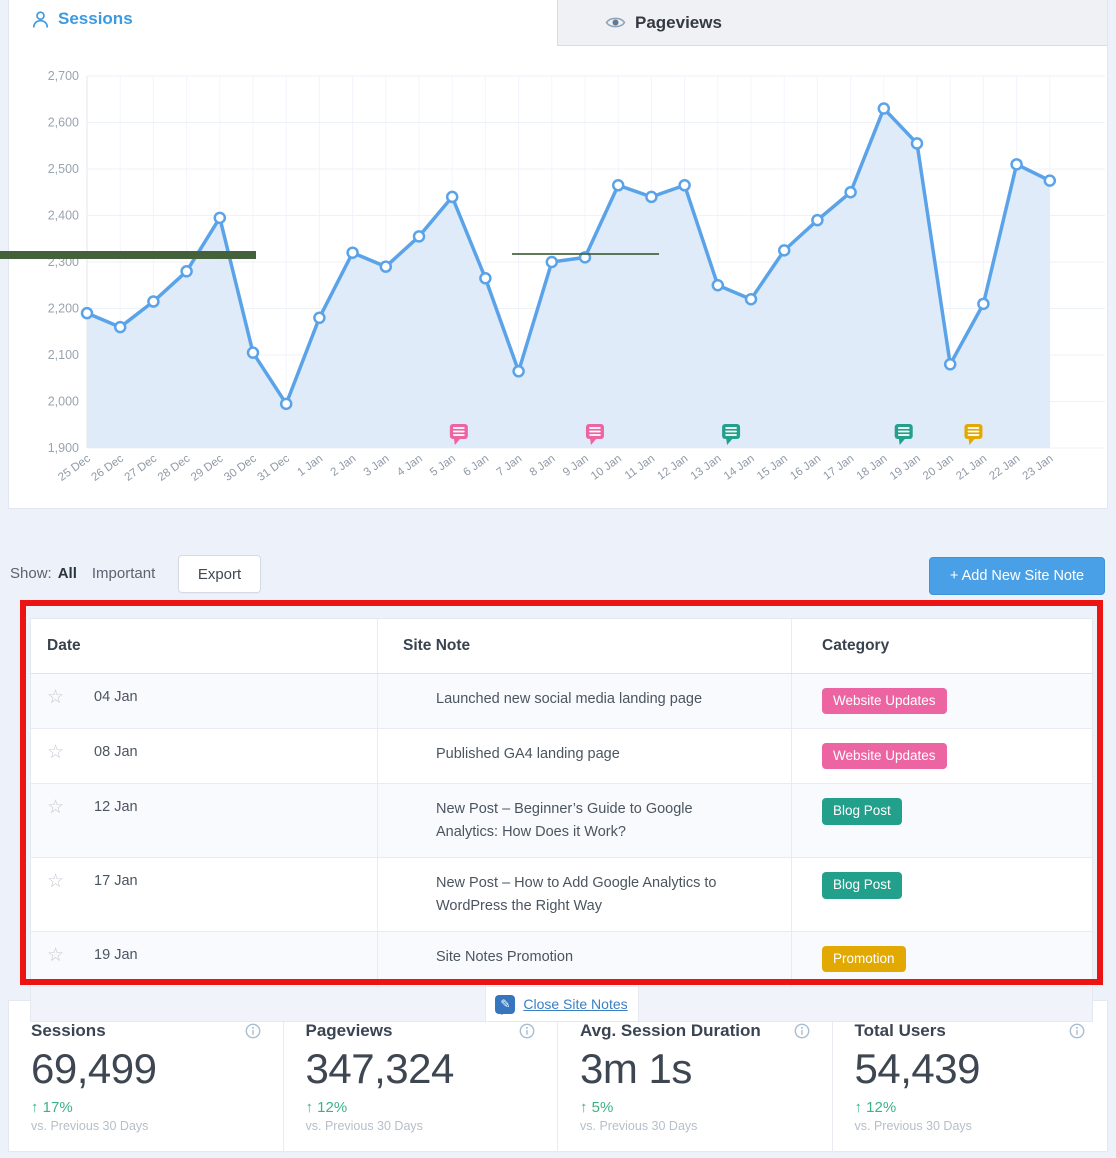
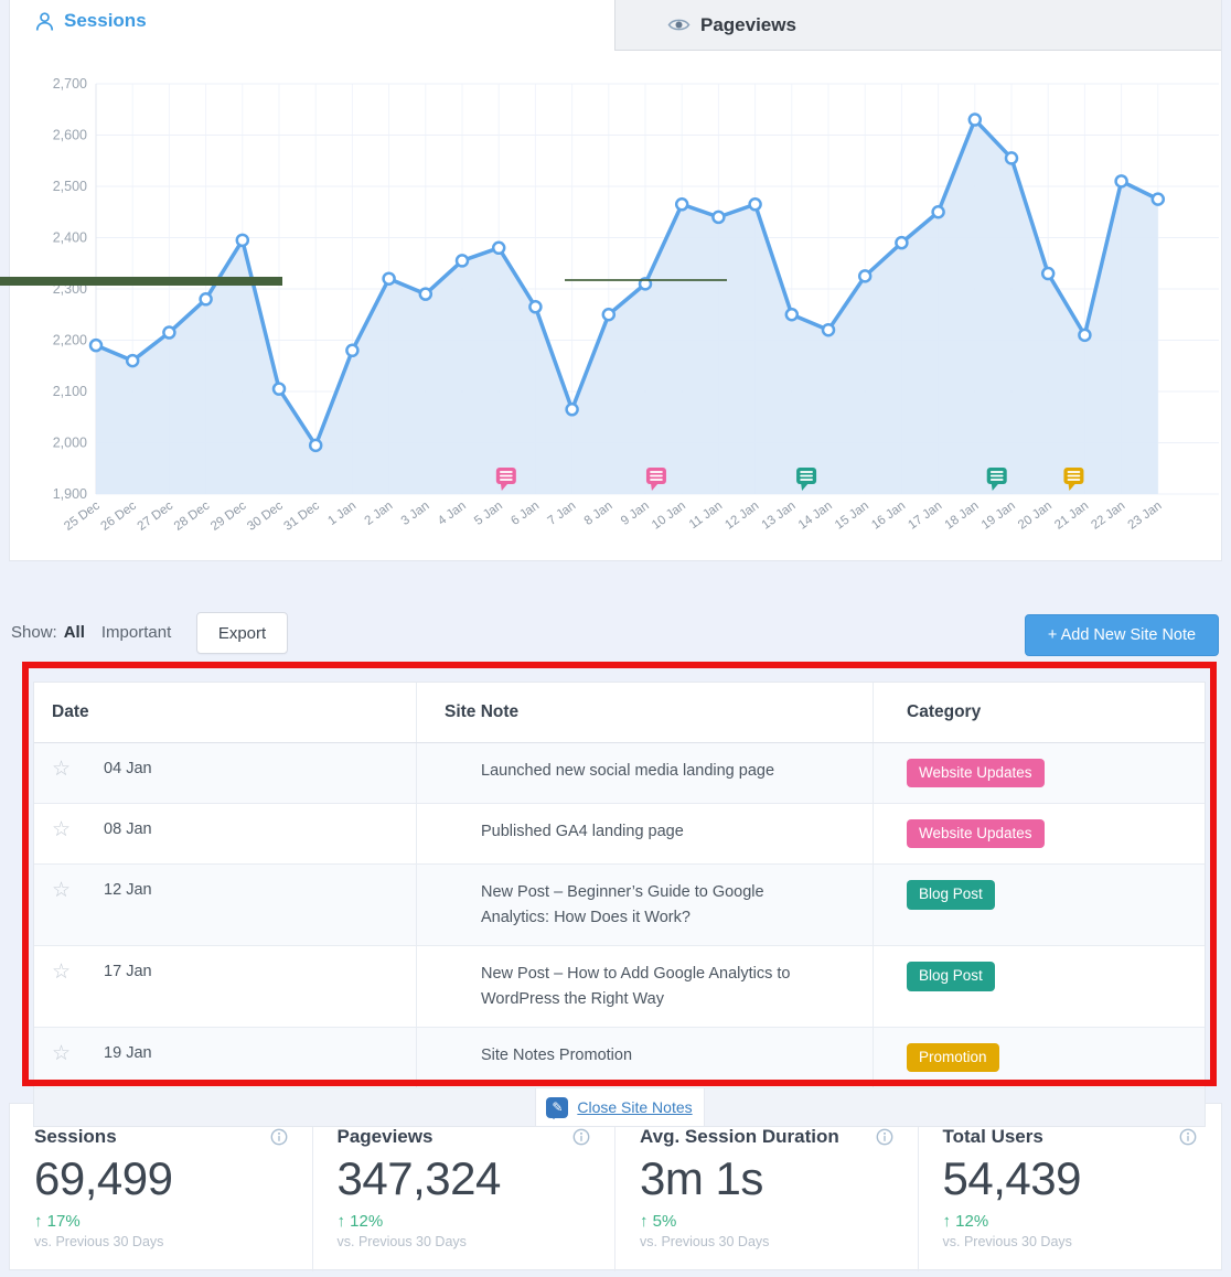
5 Jan: 2440 -> 2380
8 Jan: 2300 -> 2250
20 Jan: 2080 -> 2330
